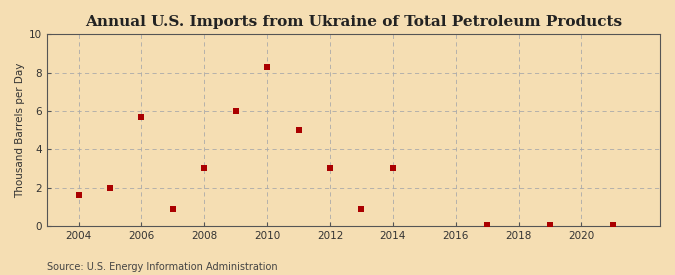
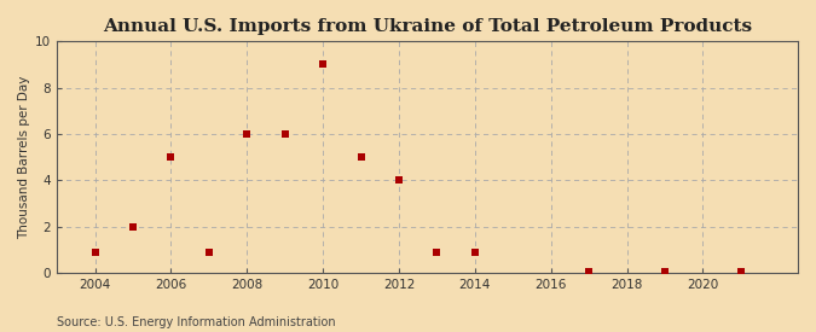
2004: 1.6 -> 0.9
2006: 5.7 -> 5.0
2008: 3.0 -> 6.0
2010: 8.3 -> 9.0
2012: 3.0 -> 4.0
2014: 3.0 -> 0.9
